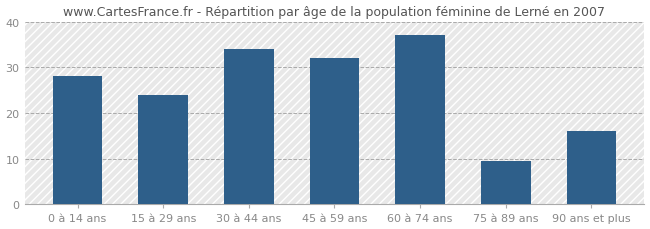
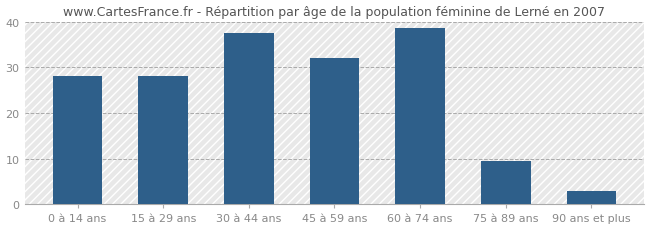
15 à 29 ans: 24.0 -> 28.0
30 à 44 ans: 34.0 -> 37.5
60 à 74 ans: 37.0 -> 38.5
90 ans et plus: 16.0 -> 3.0
